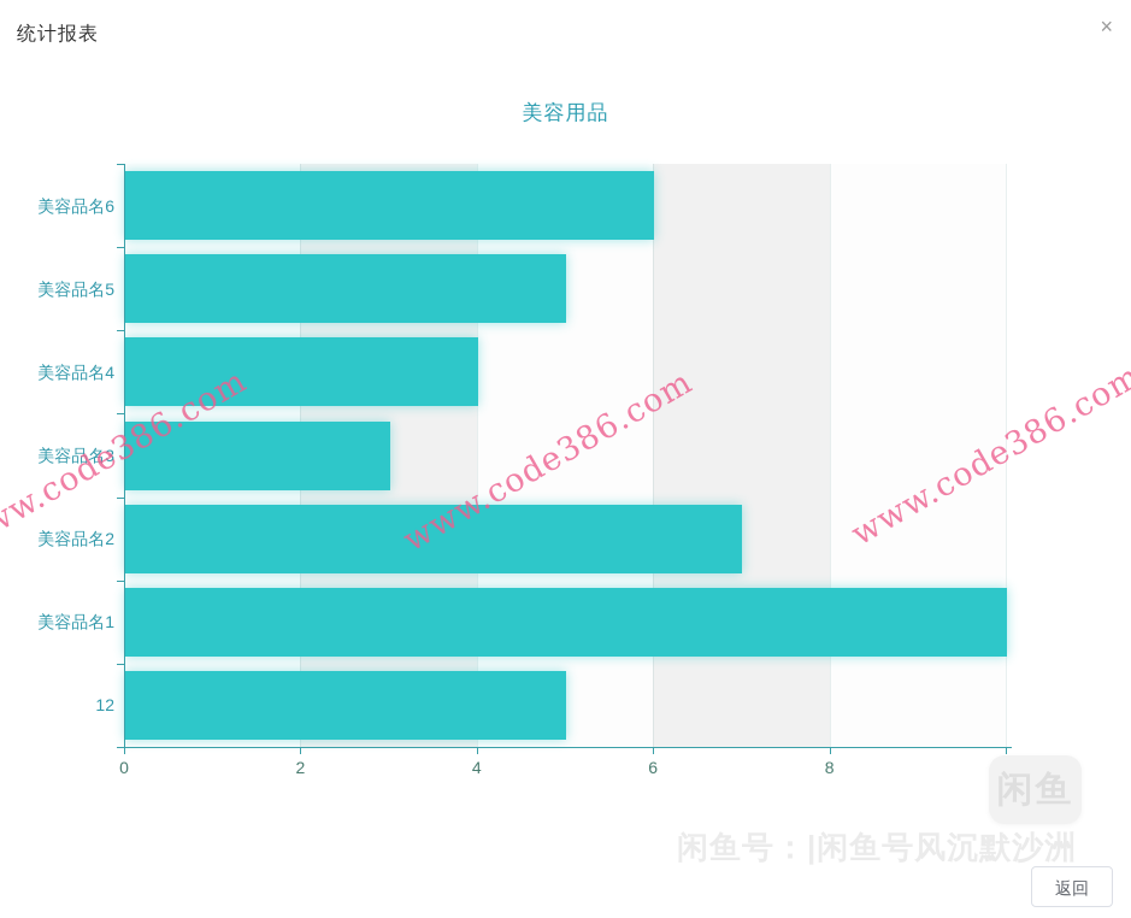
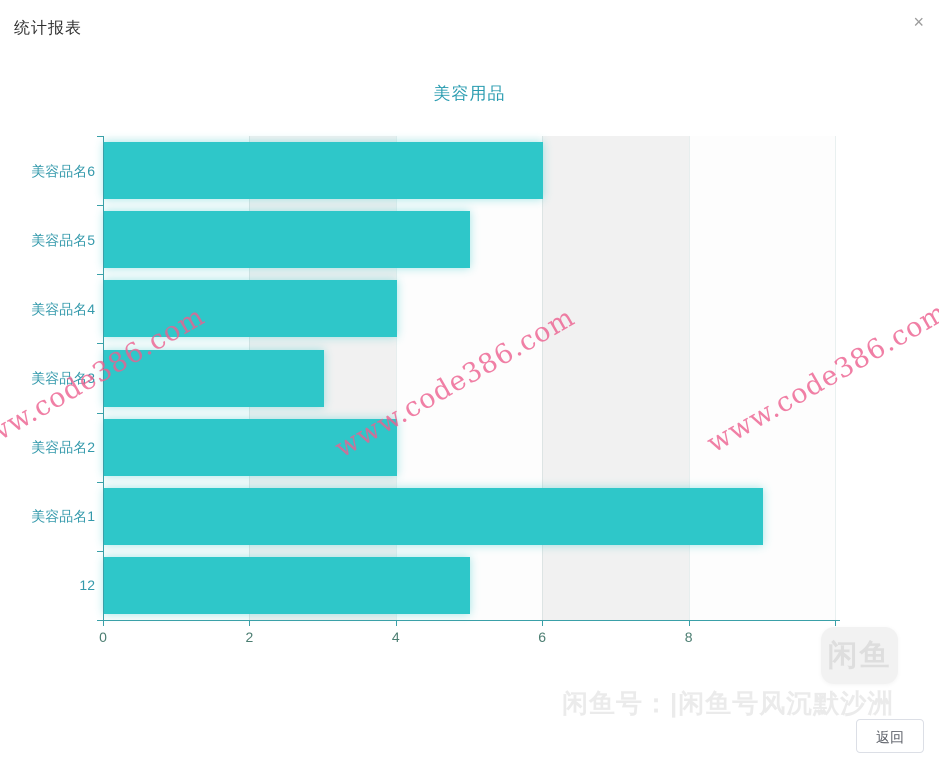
美容品名2: 7 -> 4
美容品名1: 10 -> 9
